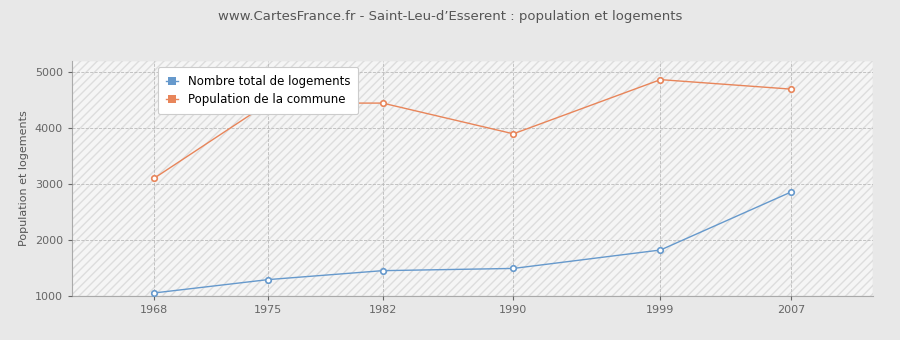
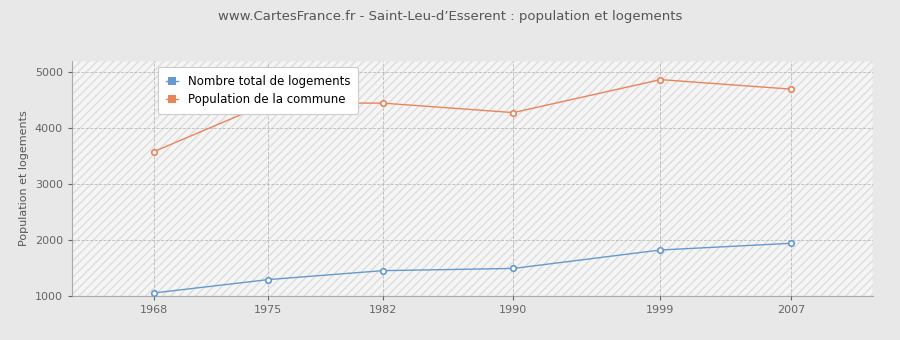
Population de la commune/1968: 3100 -> 3580
Population de la commune/1990: 3900 -> 4280
Nombre total de logements/2007: 2860 -> 1940
